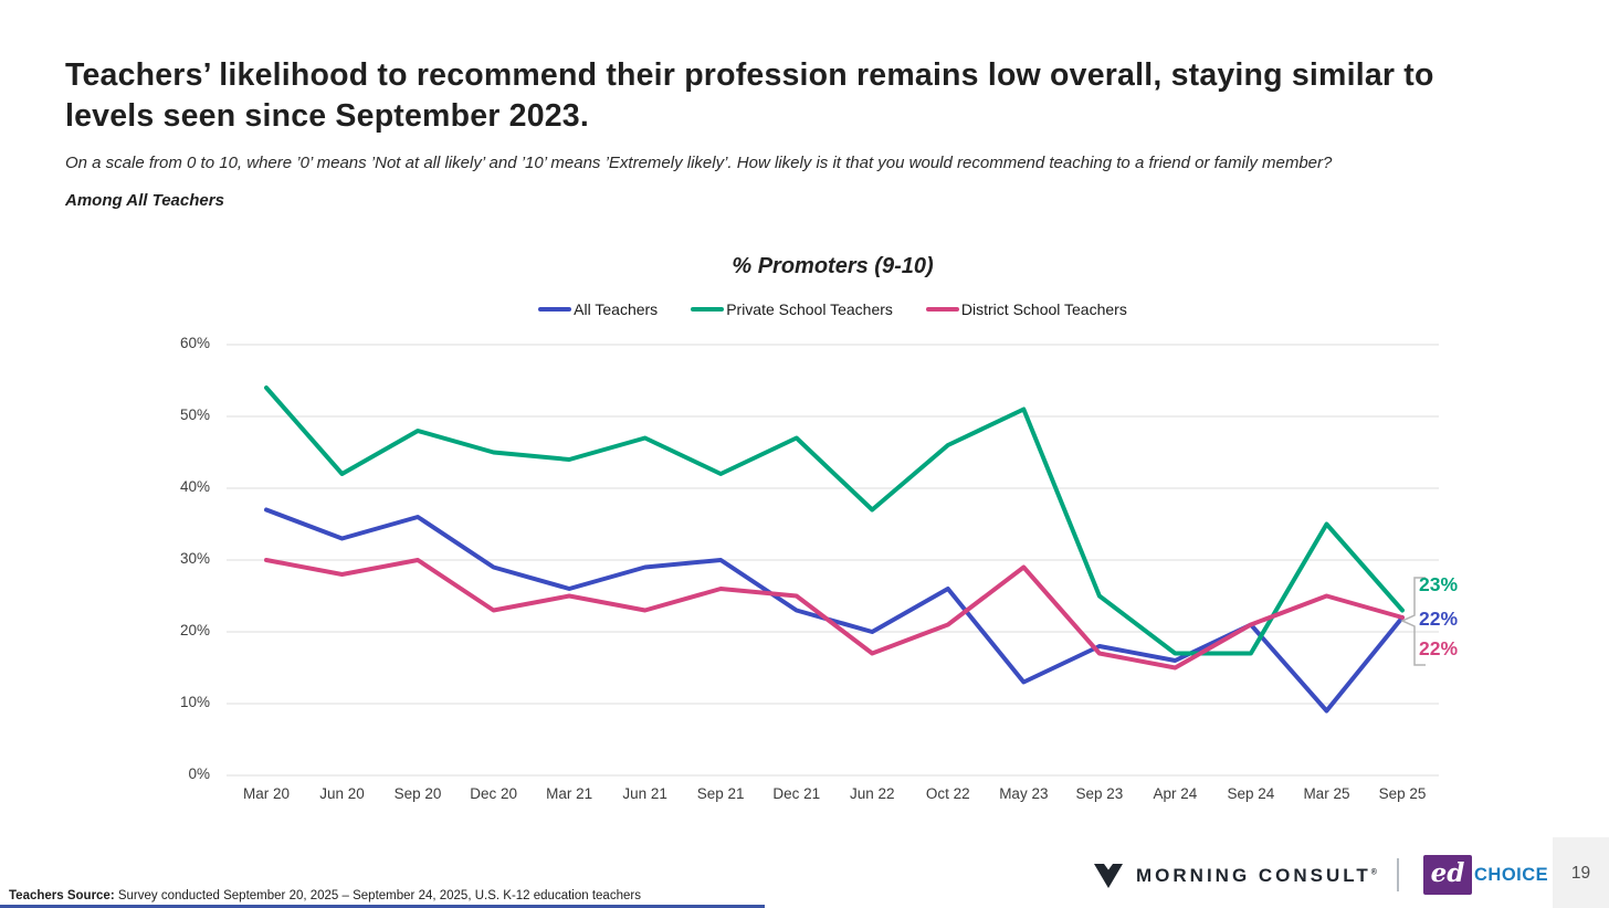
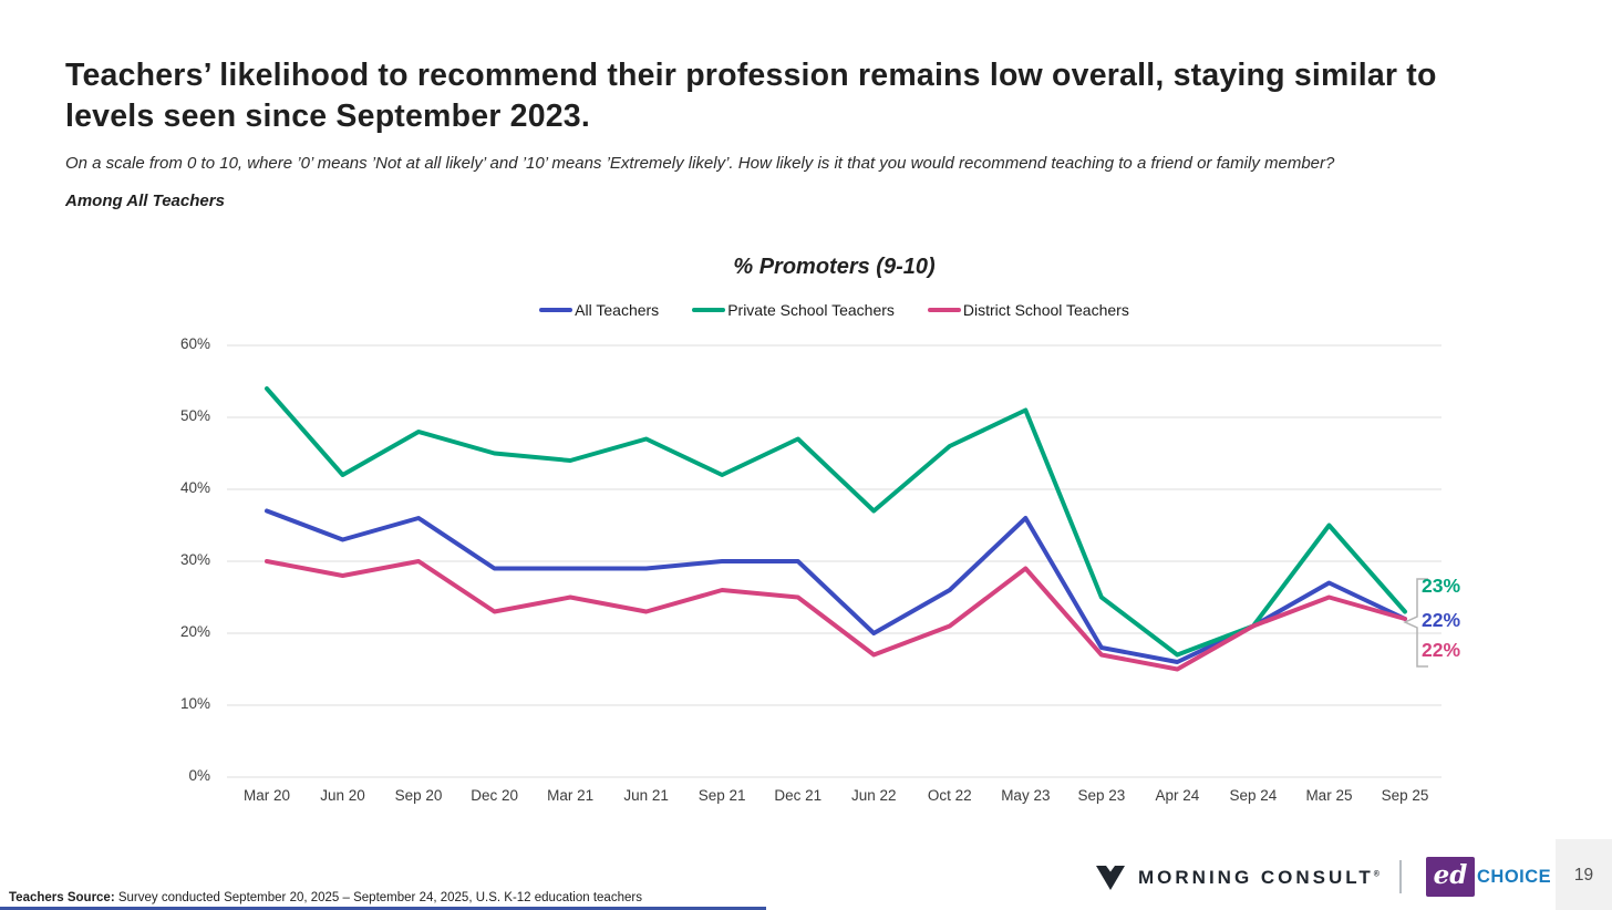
All Teachers/Mar 21: 26% -> 29%
All Teachers/Dec 21: 23% -> 30%
All Teachers/May 23: 13% -> 36%
Private School Teachers/Sep 24: 17% -> 21%
All Teachers/Mar 25: 9% -> 27%
